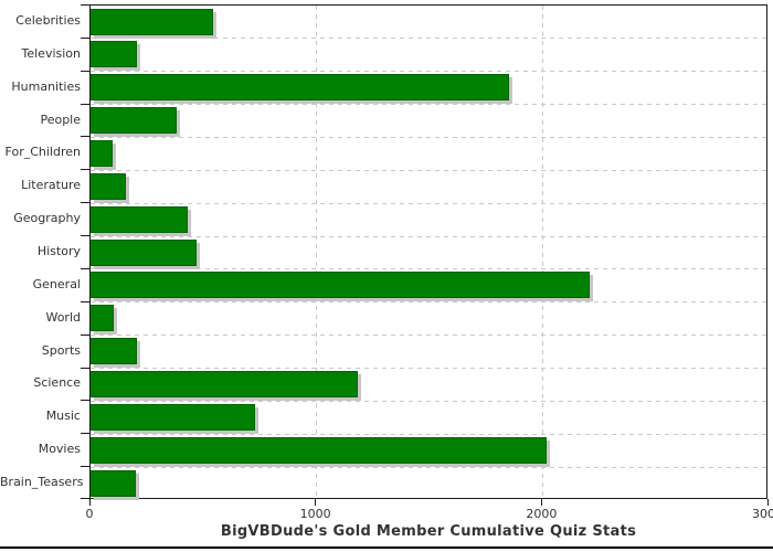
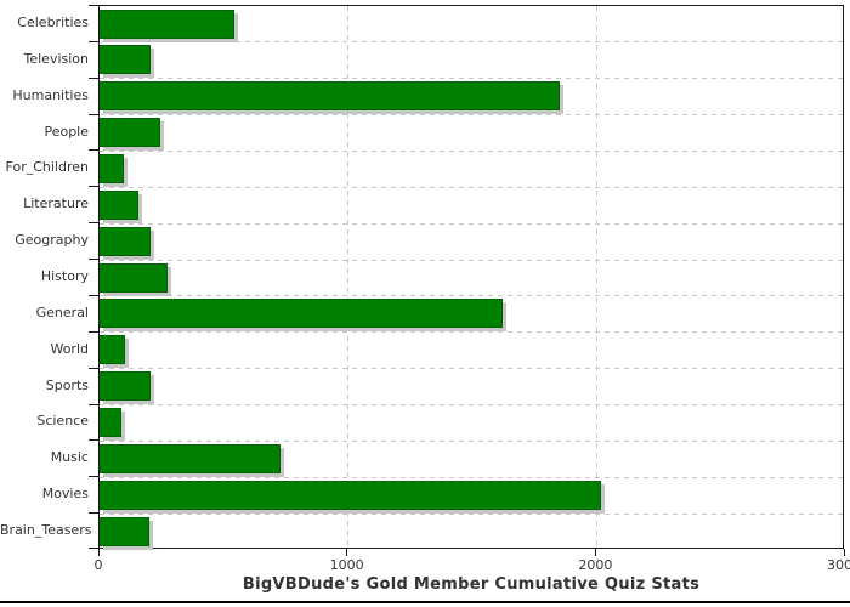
People: 380 -> 240
Geography: 430 -> 200
History: 470 -> 280
General: 2210 -> 1620
Science: 1180 -> 90
